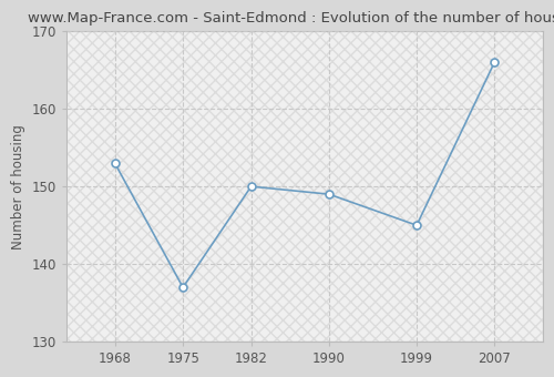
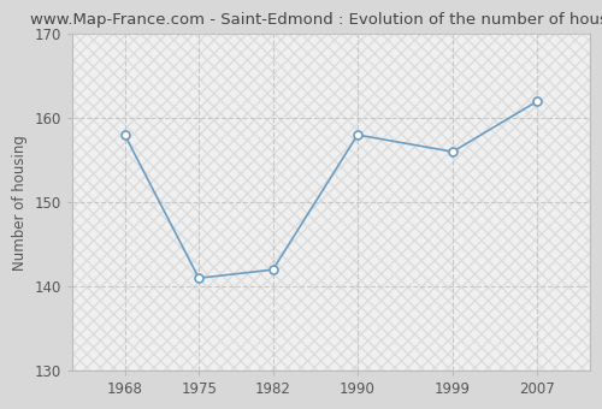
1968: 153 -> 158
1975: 137 -> 141
1982: 150 -> 142
1990: 149 -> 158
1999: 145 -> 156
2007: 166 -> 162
